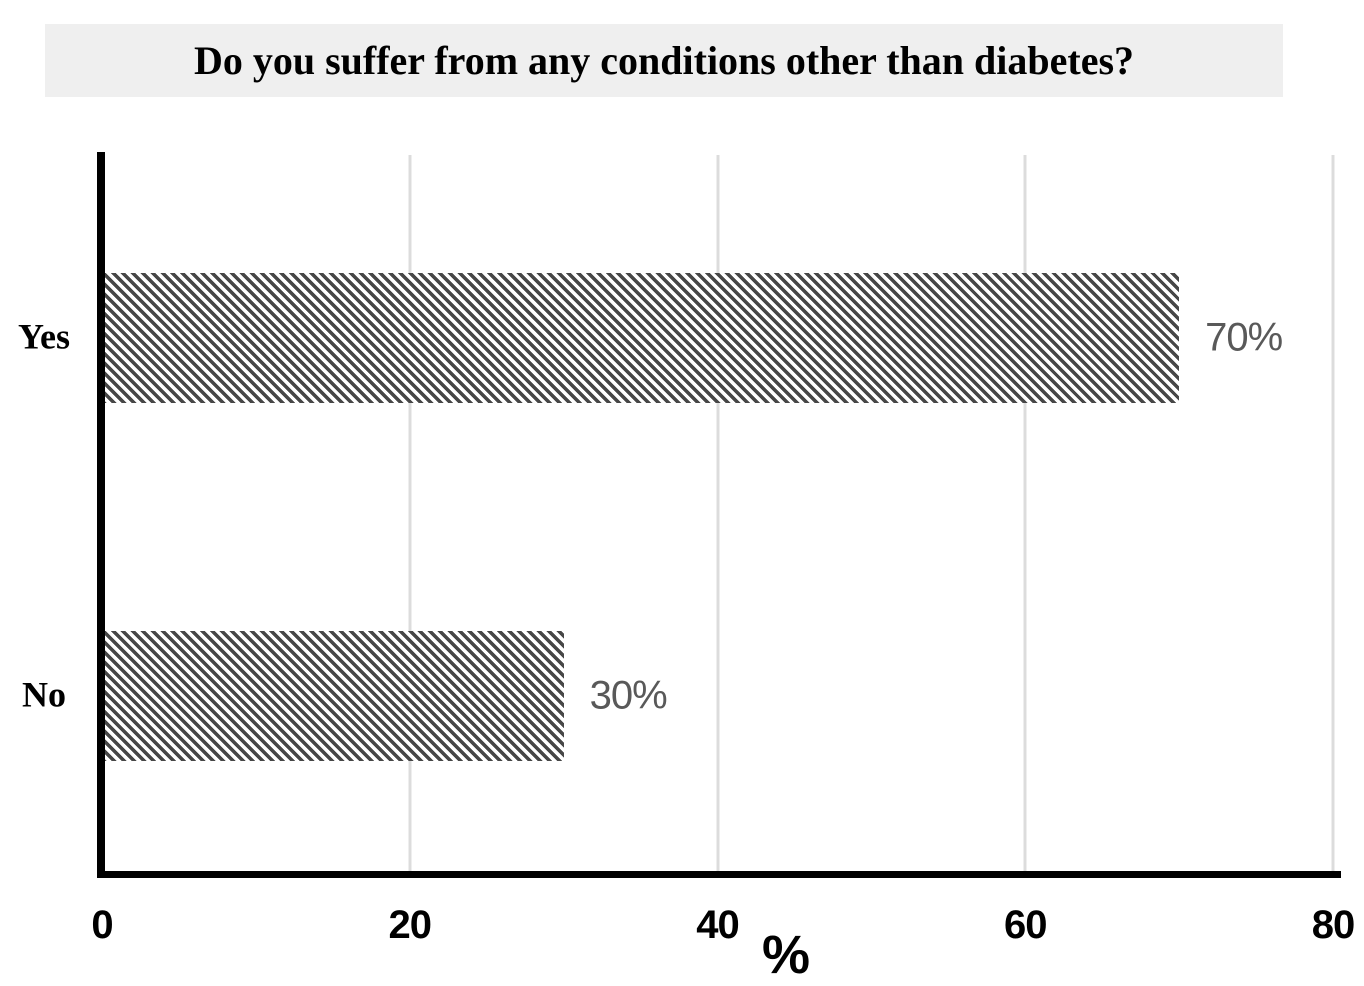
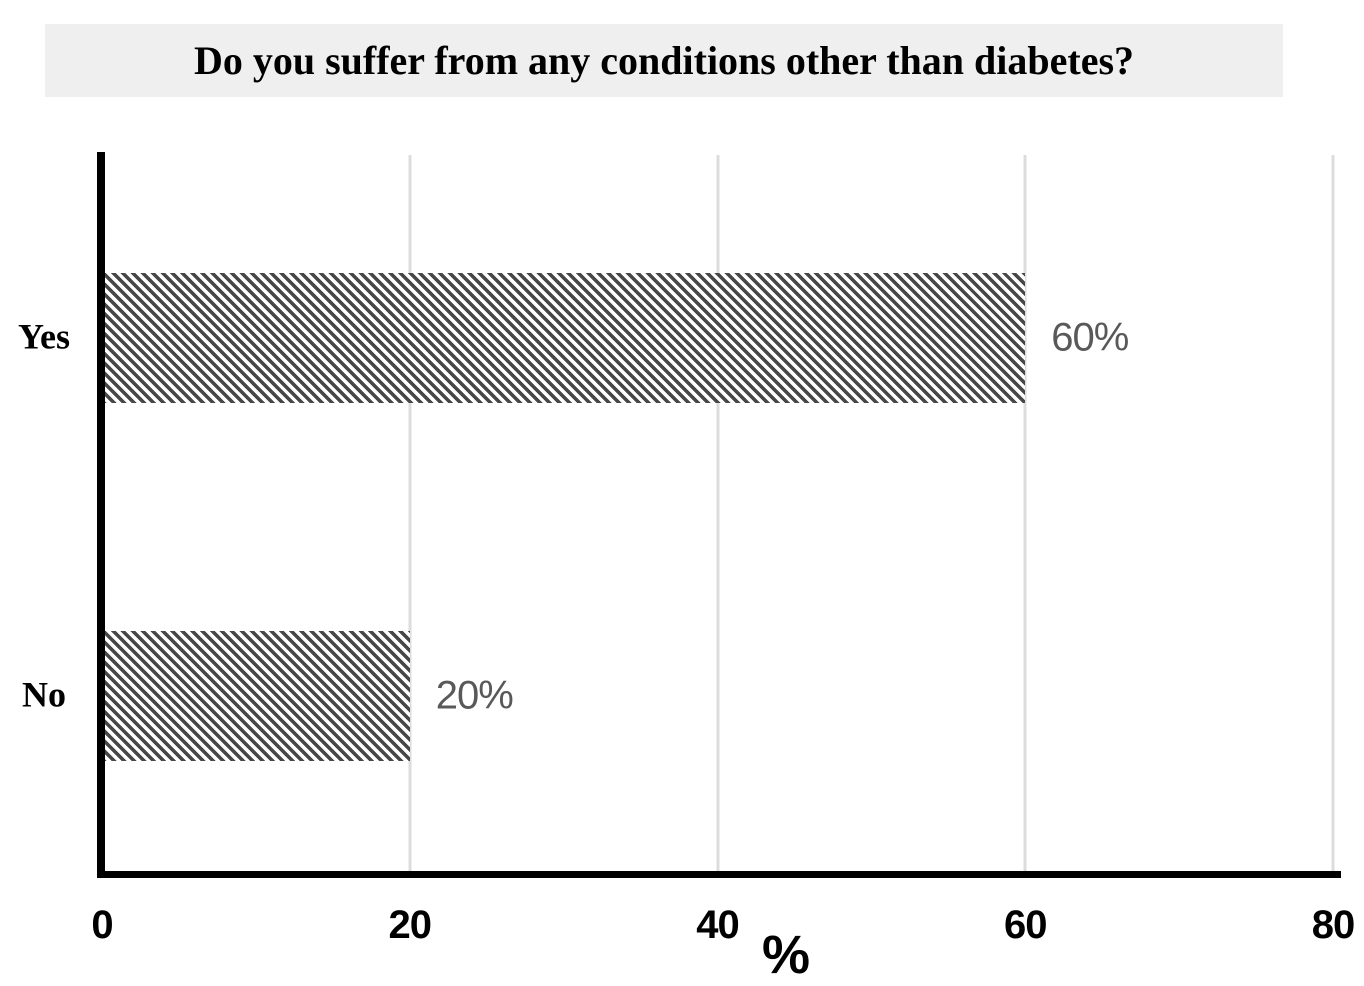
Yes: 70% -> 60%
No: 30% -> 20%
